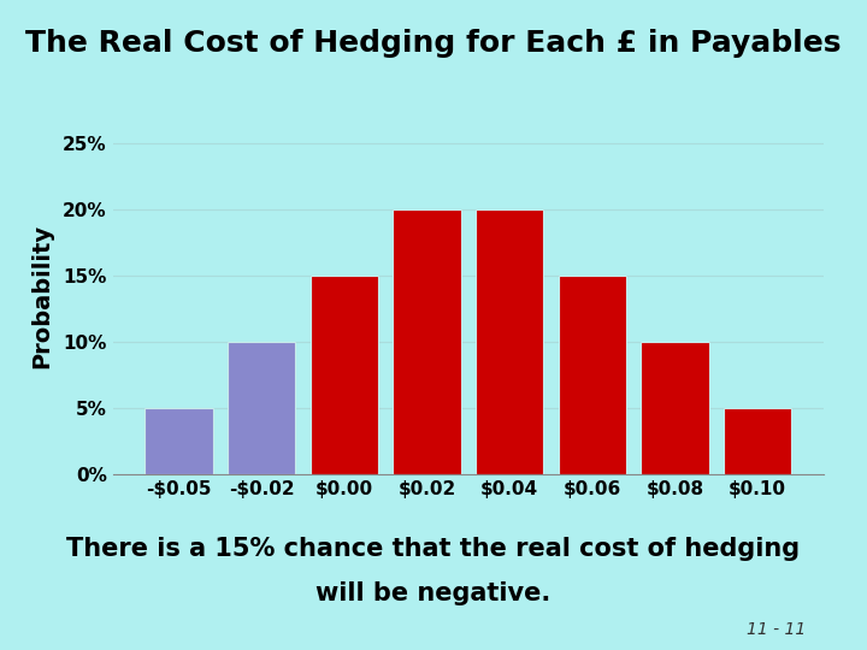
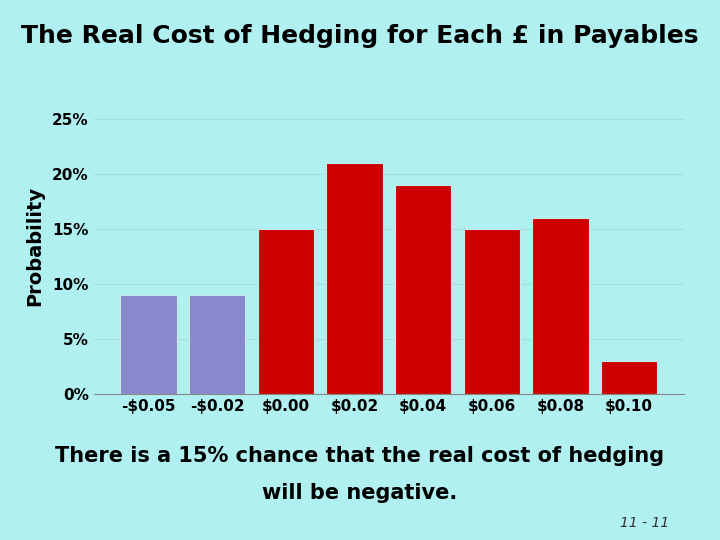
-$0.05: 5% -> 9%
-$0.02: 10% -> 9%
$0.02: 20% -> 21%
$0.04: 20% -> 19%
$0.08: 10% -> 16%
$0.10: 5% -> 3%
